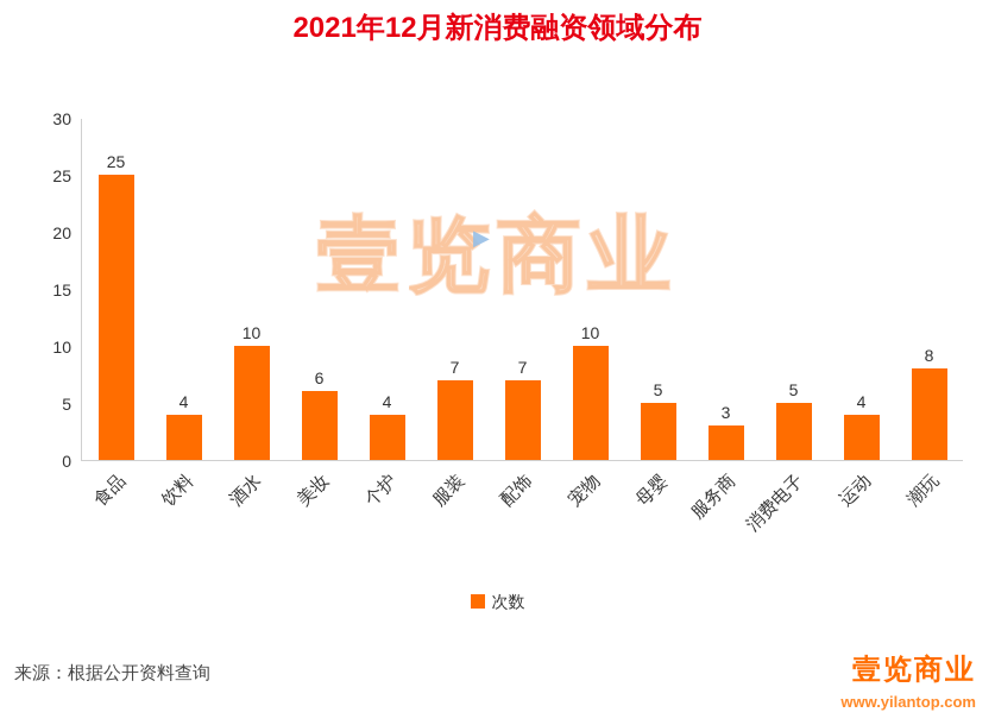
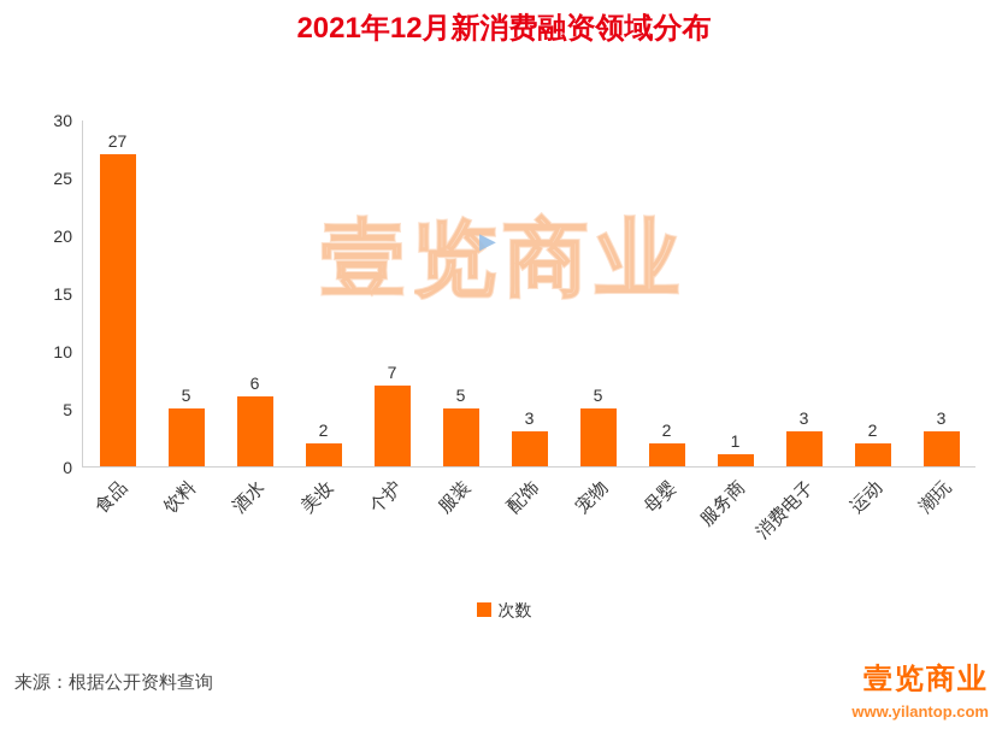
食品: 25 -> 27
饮料: 4 -> 5
酒水: 10 -> 6
美妆: 6 -> 2
个护: 4 -> 7
服装: 7 -> 5
配饰: 7 -> 3
宠物: 10 -> 5
母婴: 5 -> 2
服务商: 3 -> 1
消费电子: 5 -> 3
运动: 4 -> 2
潮玩: 8 -> 3
